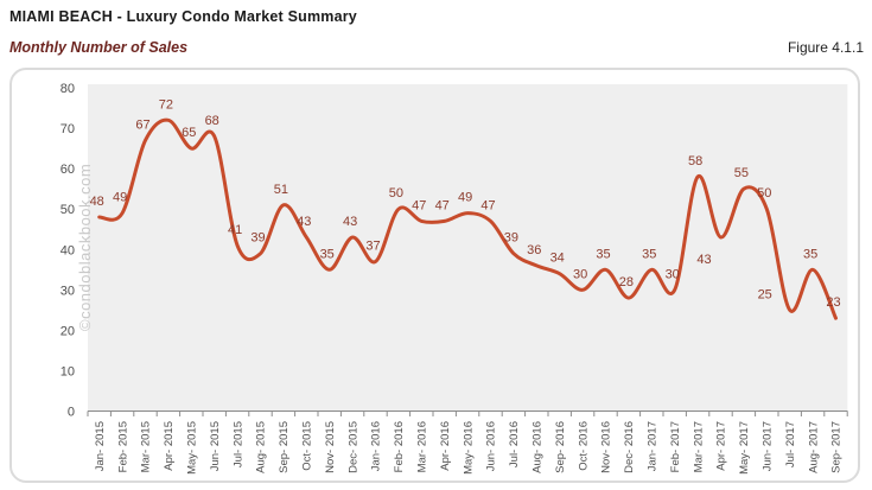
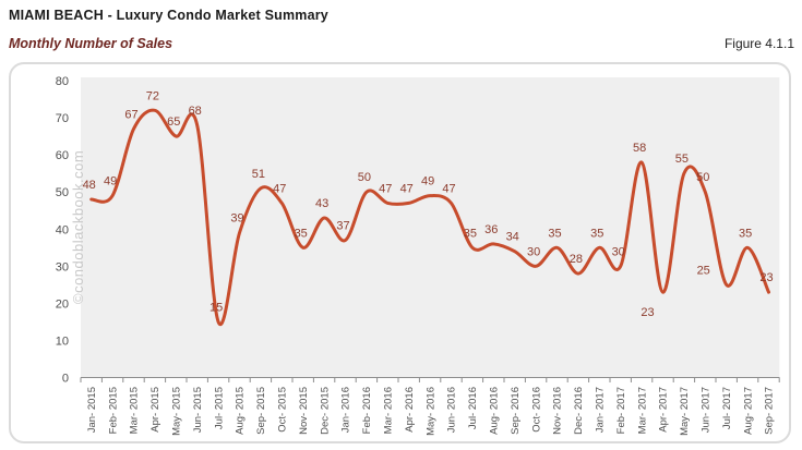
Jul- 2015: 41 -> 15
Oct- 2015: 43 -> 47
Jul- 2016: 39 -> 35
Apr- 2017: 43 -> 23
